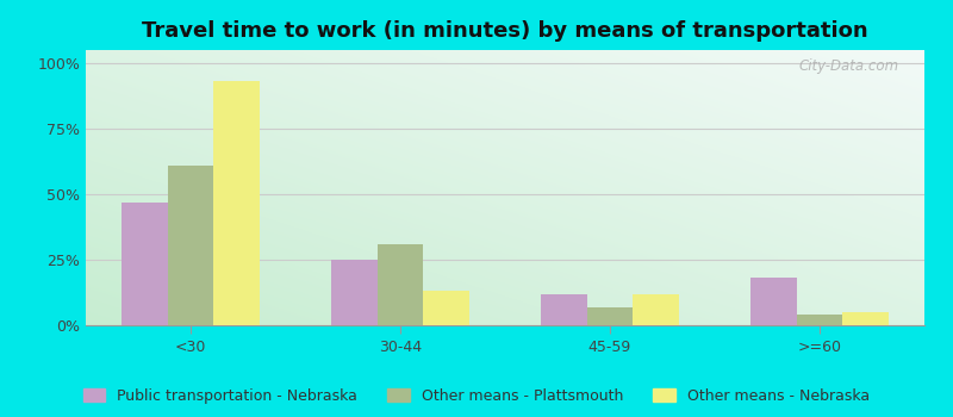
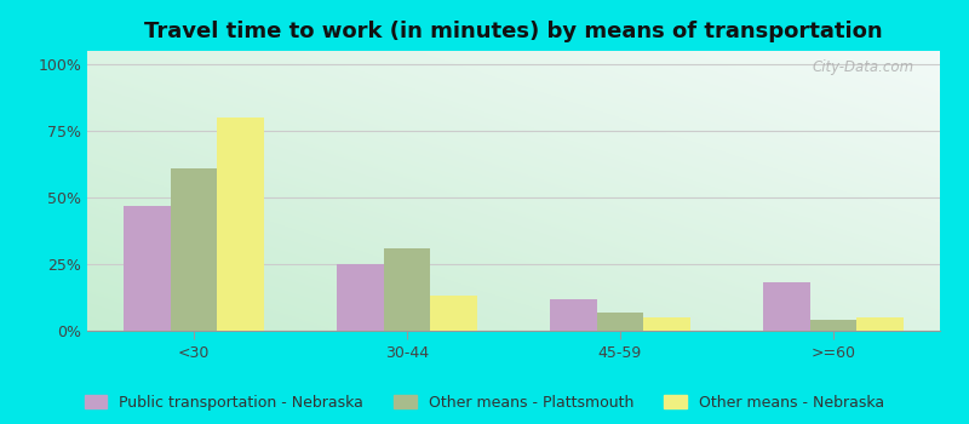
Other means - Nebraska/<30: 93% -> 80%
Other means - Nebraska/45-59: 12% -> 5%
